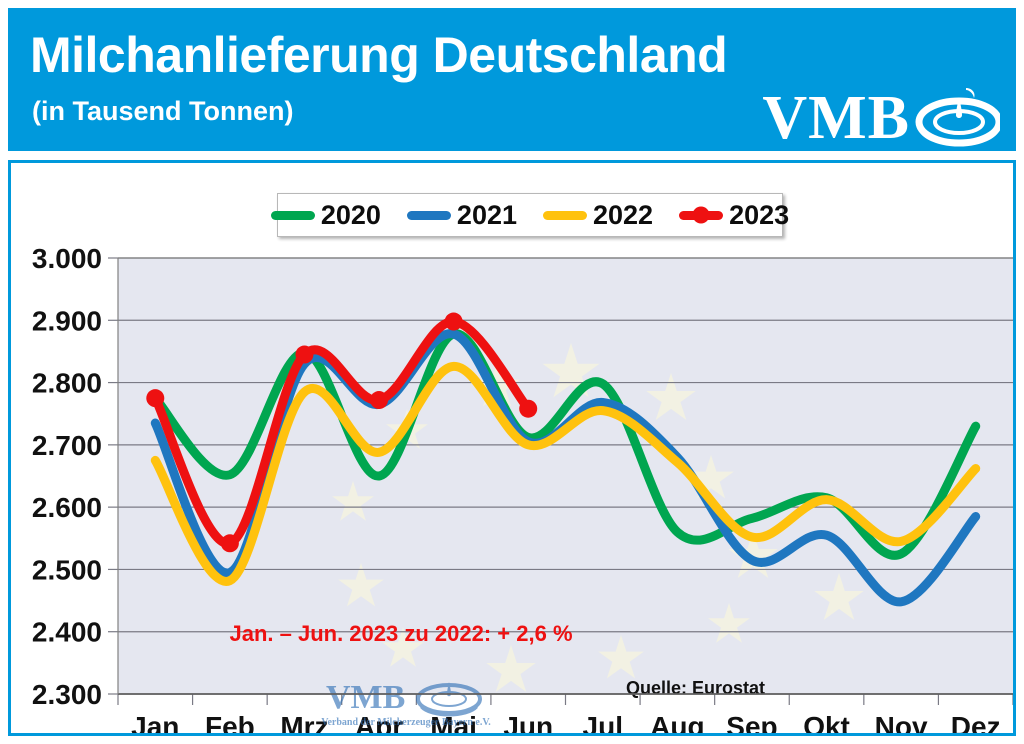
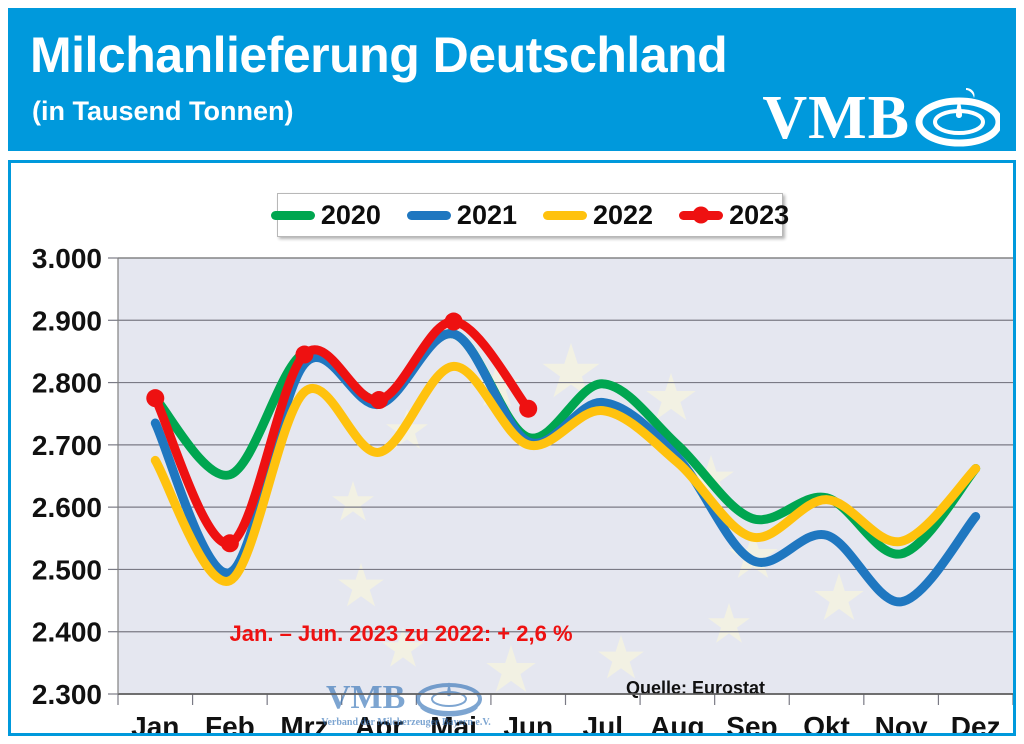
2020/Apr: 2650 -> 2770
2020/Aug: 2560 -> 2700
2020/Dez: 2730 -> 2660
